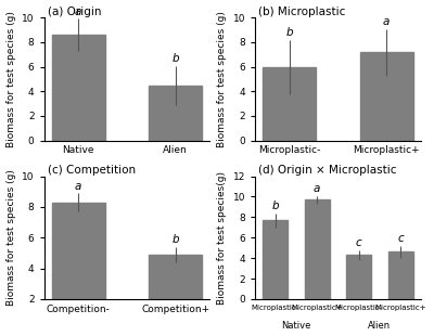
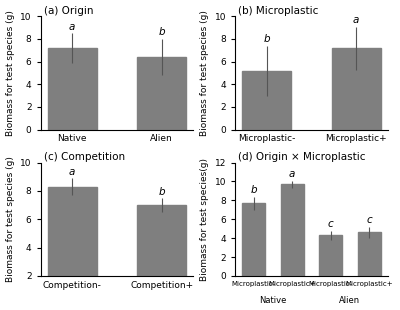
(a) Origin/Native: 8.6 -> 7.2
(a) Origin/Alien: 4.5 -> 6.4
(b) Microplastic/Microplastic-: 6.0 -> 5.2
(c) Competition/Competition+: 4.9 -> 7.0
